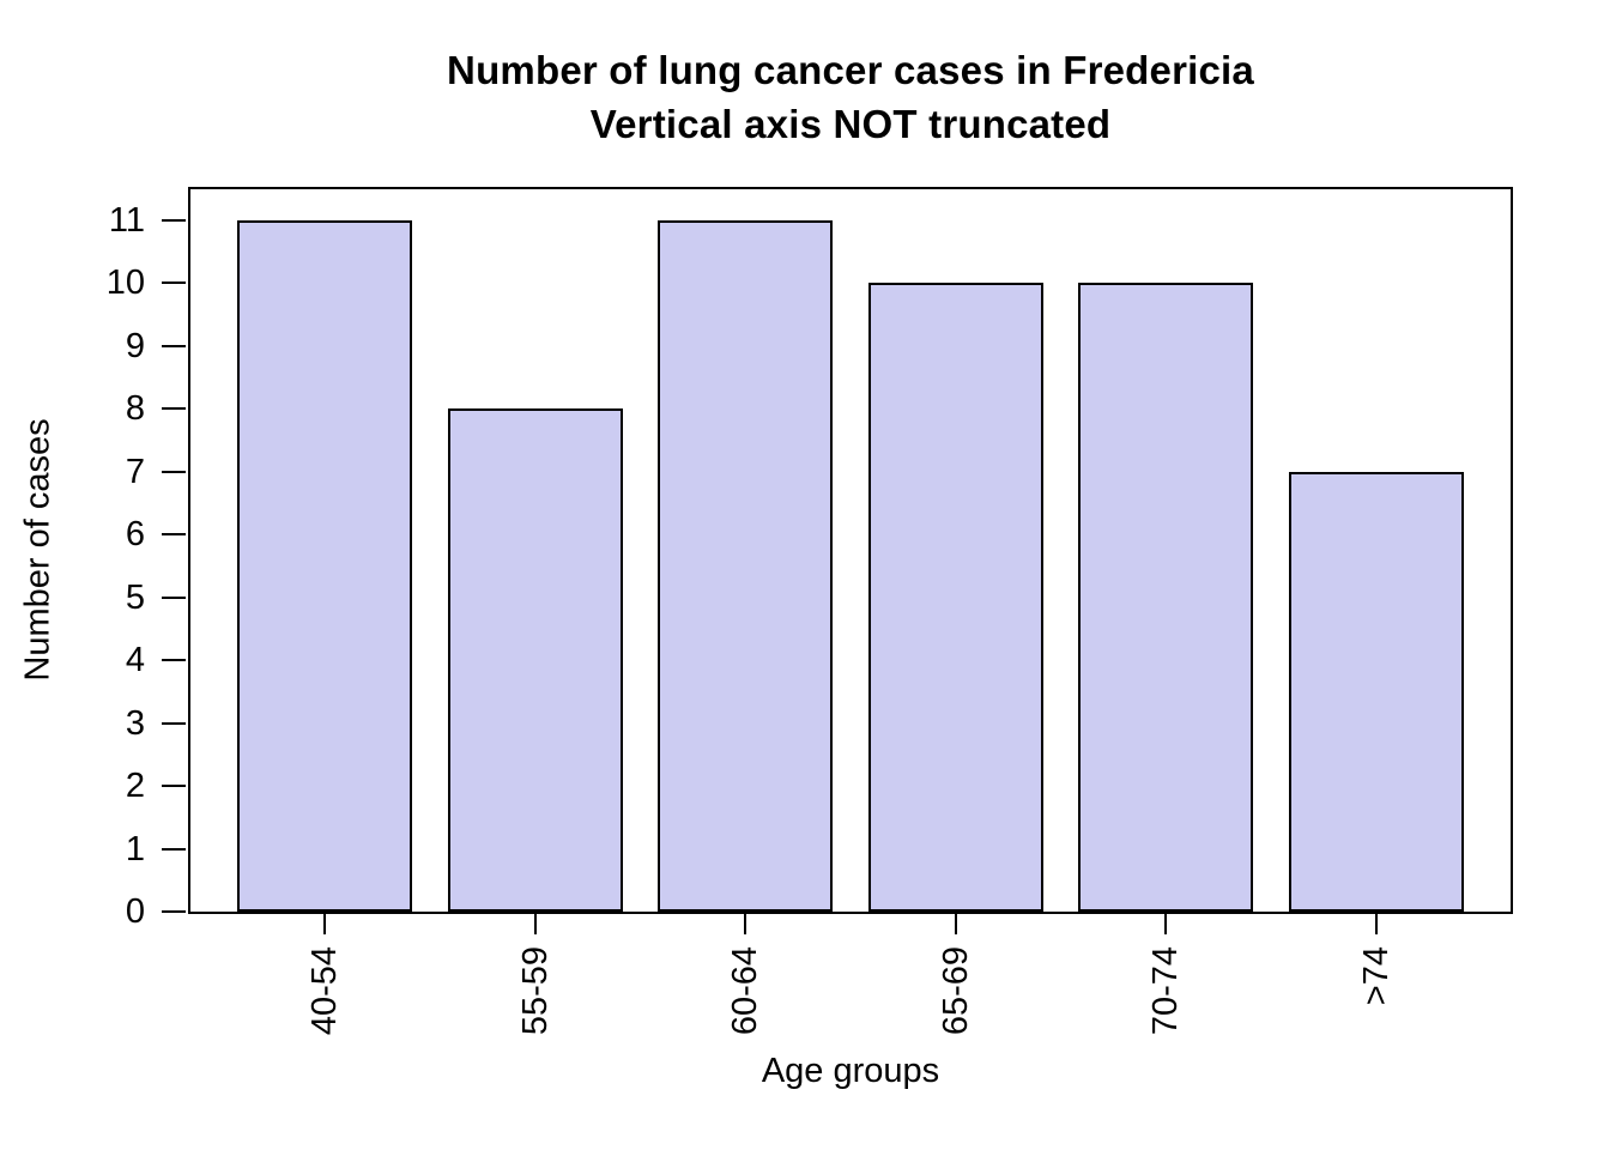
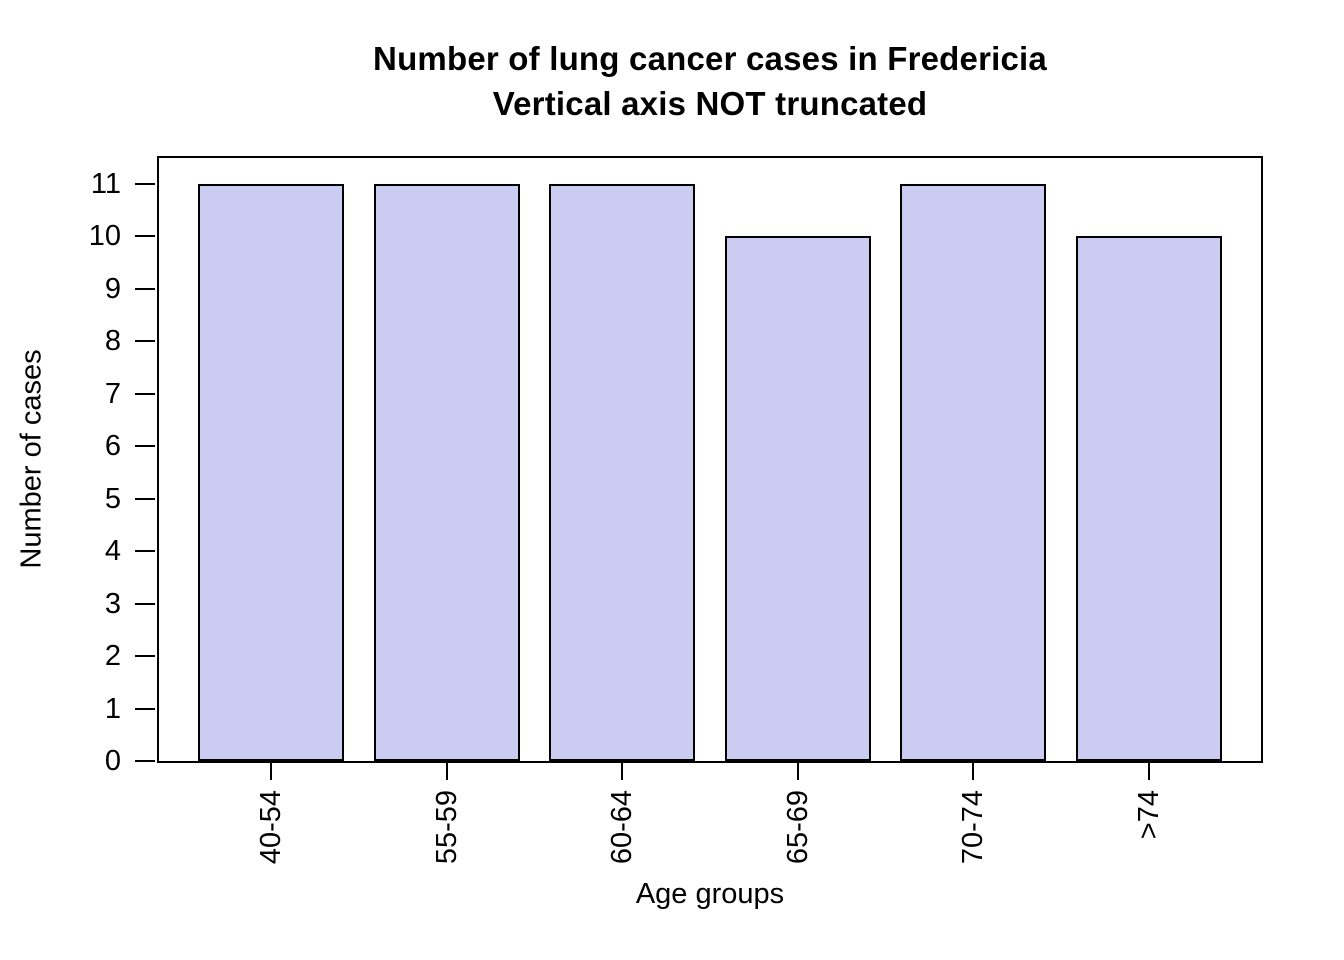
55-59: 8 -> 11
70-74: 10 -> 11
>74: 7 -> 10
